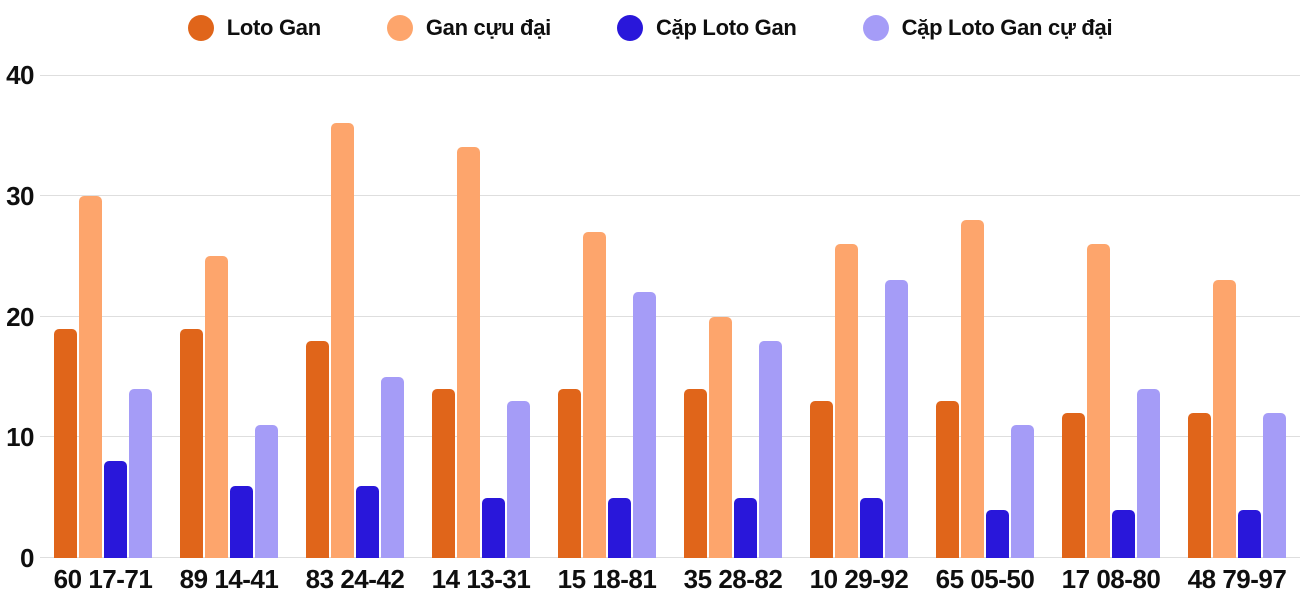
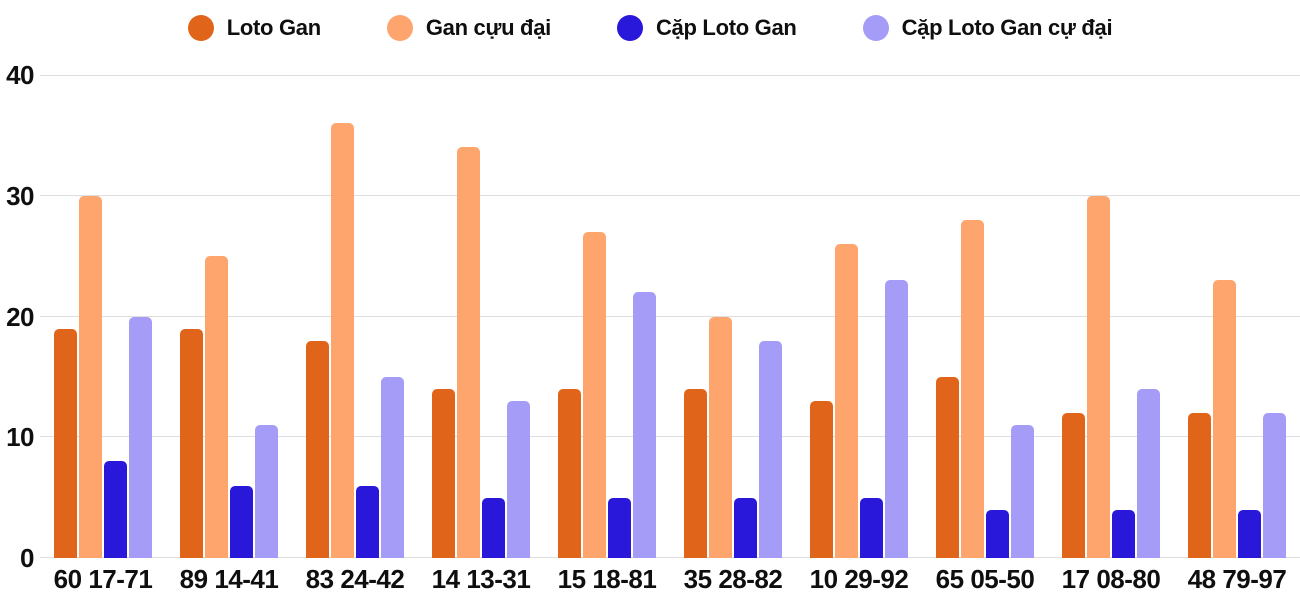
Cặp Loto Gan cự đại/60 17-71: 14 -> 20
Loto Gan/65 05-50: 13 -> 15
Gan cựu đại/17 08-80: 26 -> 30
